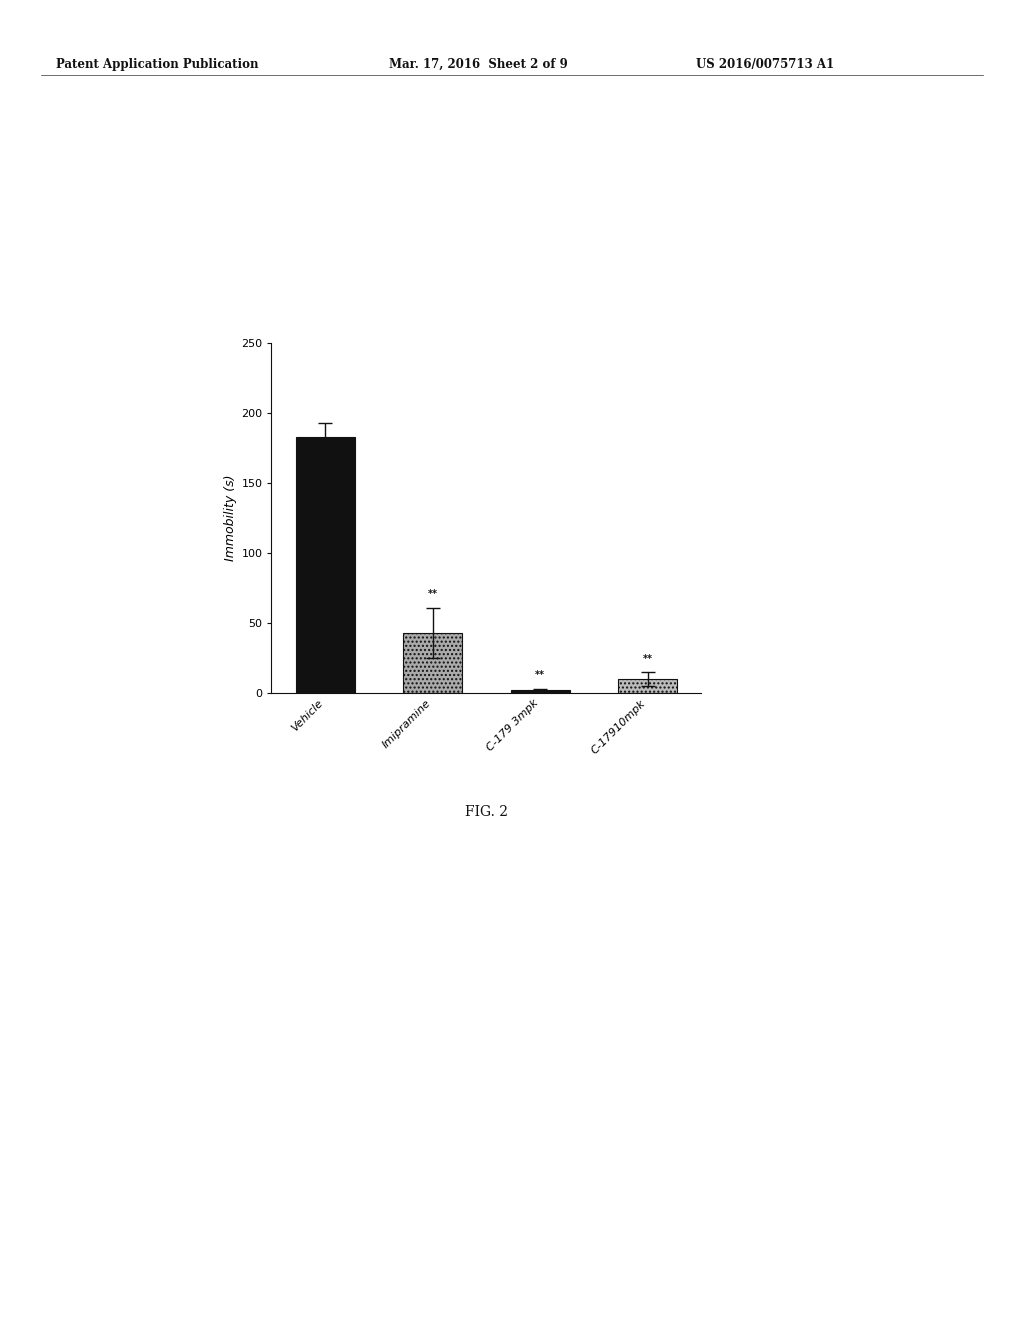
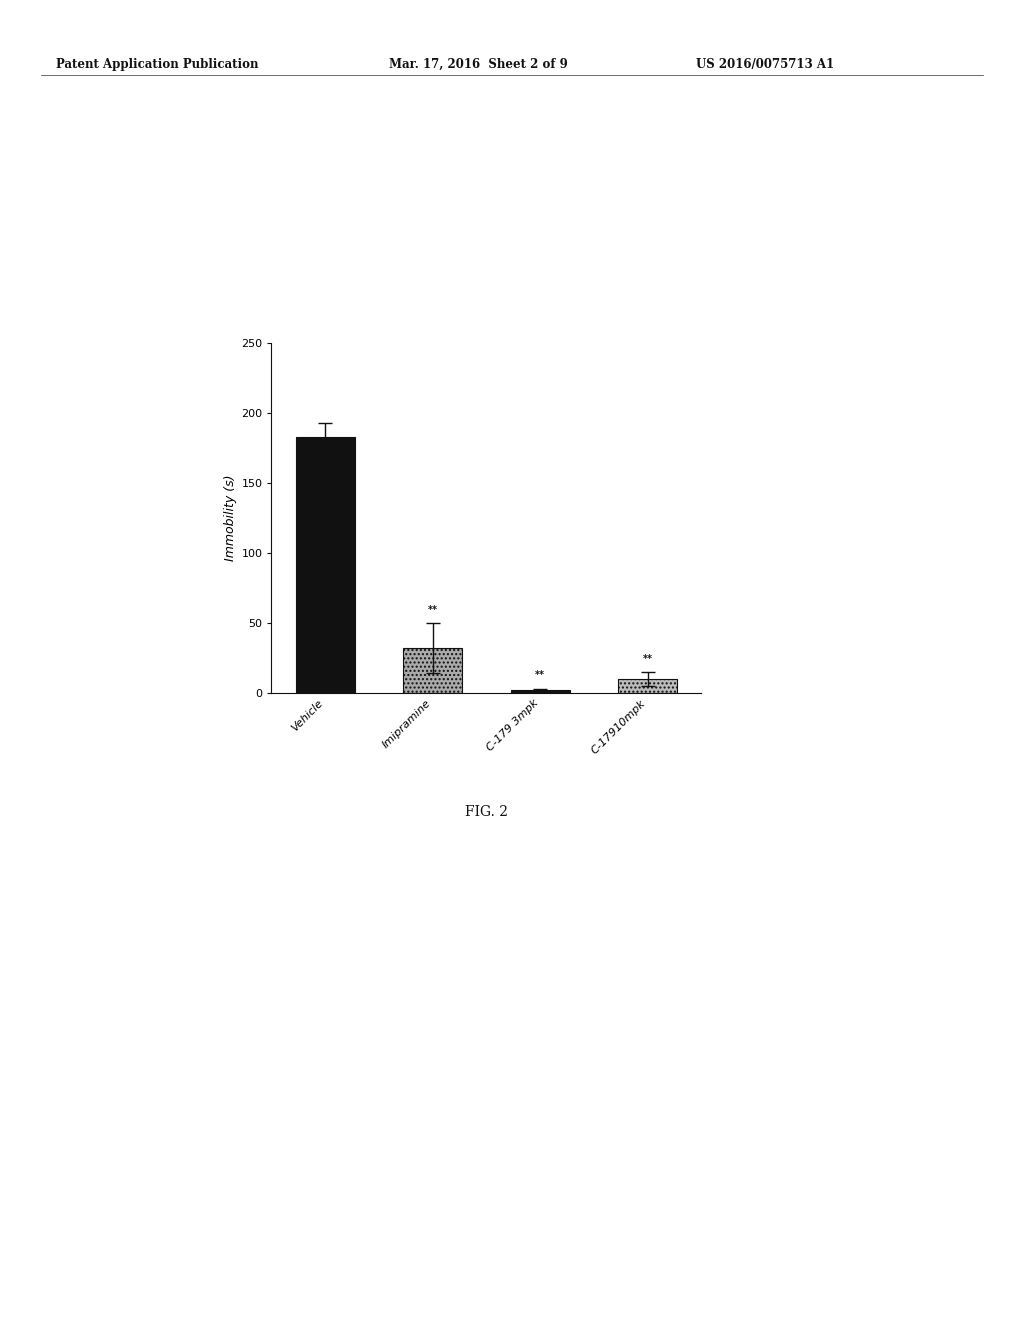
Imipramine: 43 -> 32
